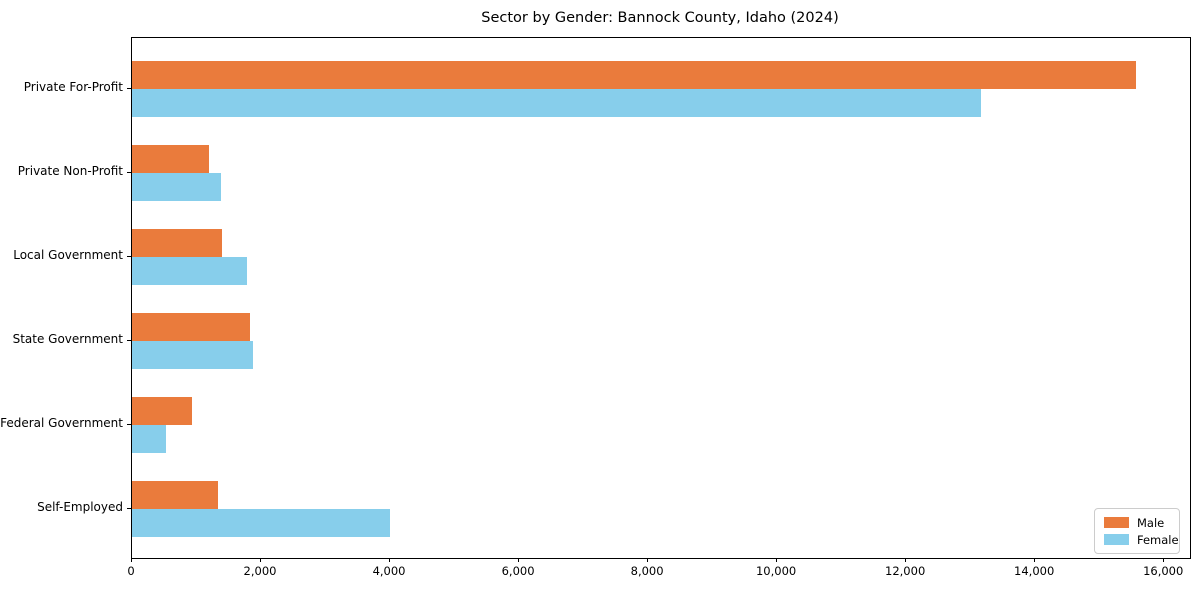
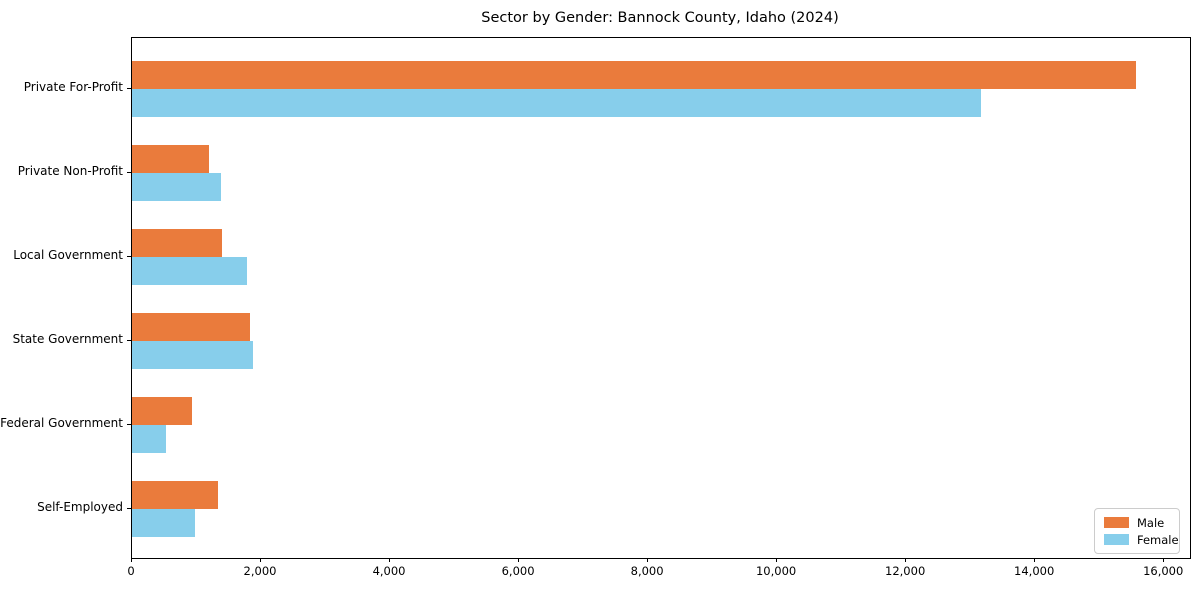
Female/Self-Employed: 4000 -> 1000
